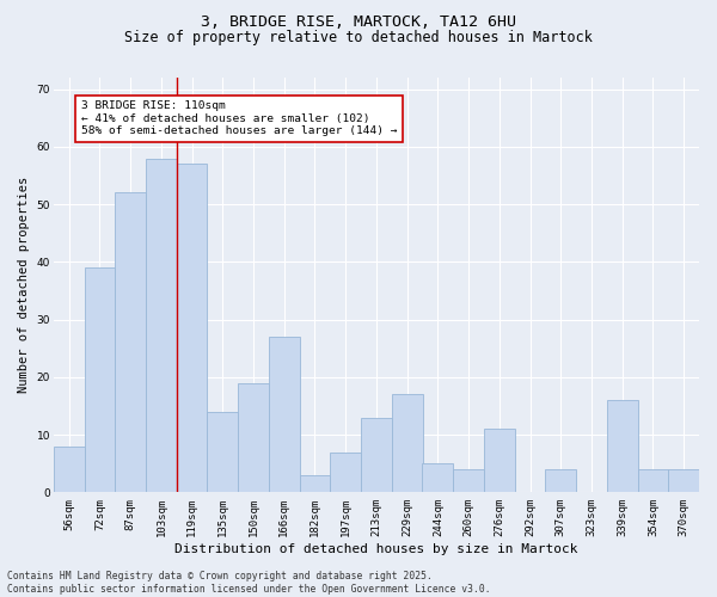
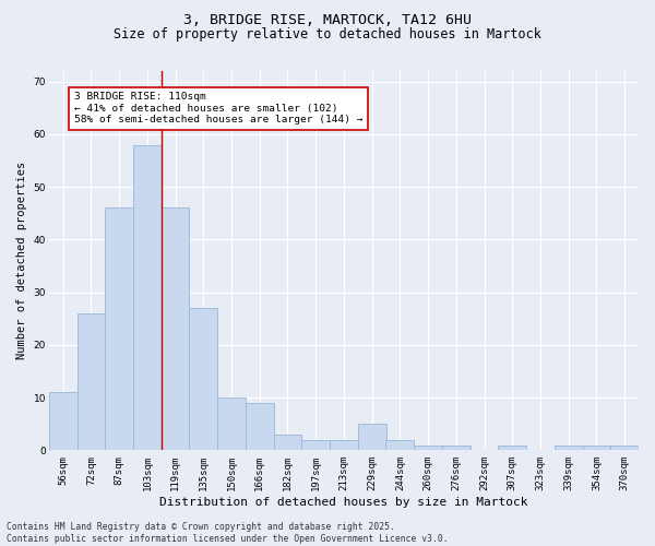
56sqm: 8 -> 11
72sqm: 39 -> 26
87sqm: 52 -> 46
119sqm: 57 -> 46
135sqm: 14 -> 27
150sqm: 19 -> 10
166sqm: 27 -> 9
197sqm: 7 -> 2
213sqm: 13 -> 2
229sqm: 17 -> 5
244sqm: 5 -> 2
260sqm: 4 -> 1
276sqm: 11 -> 1
307sqm: 4 -> 1
339sqm: 16 -> 1
354sqm: 4 -> 1
370sqm: 4 -> 1
